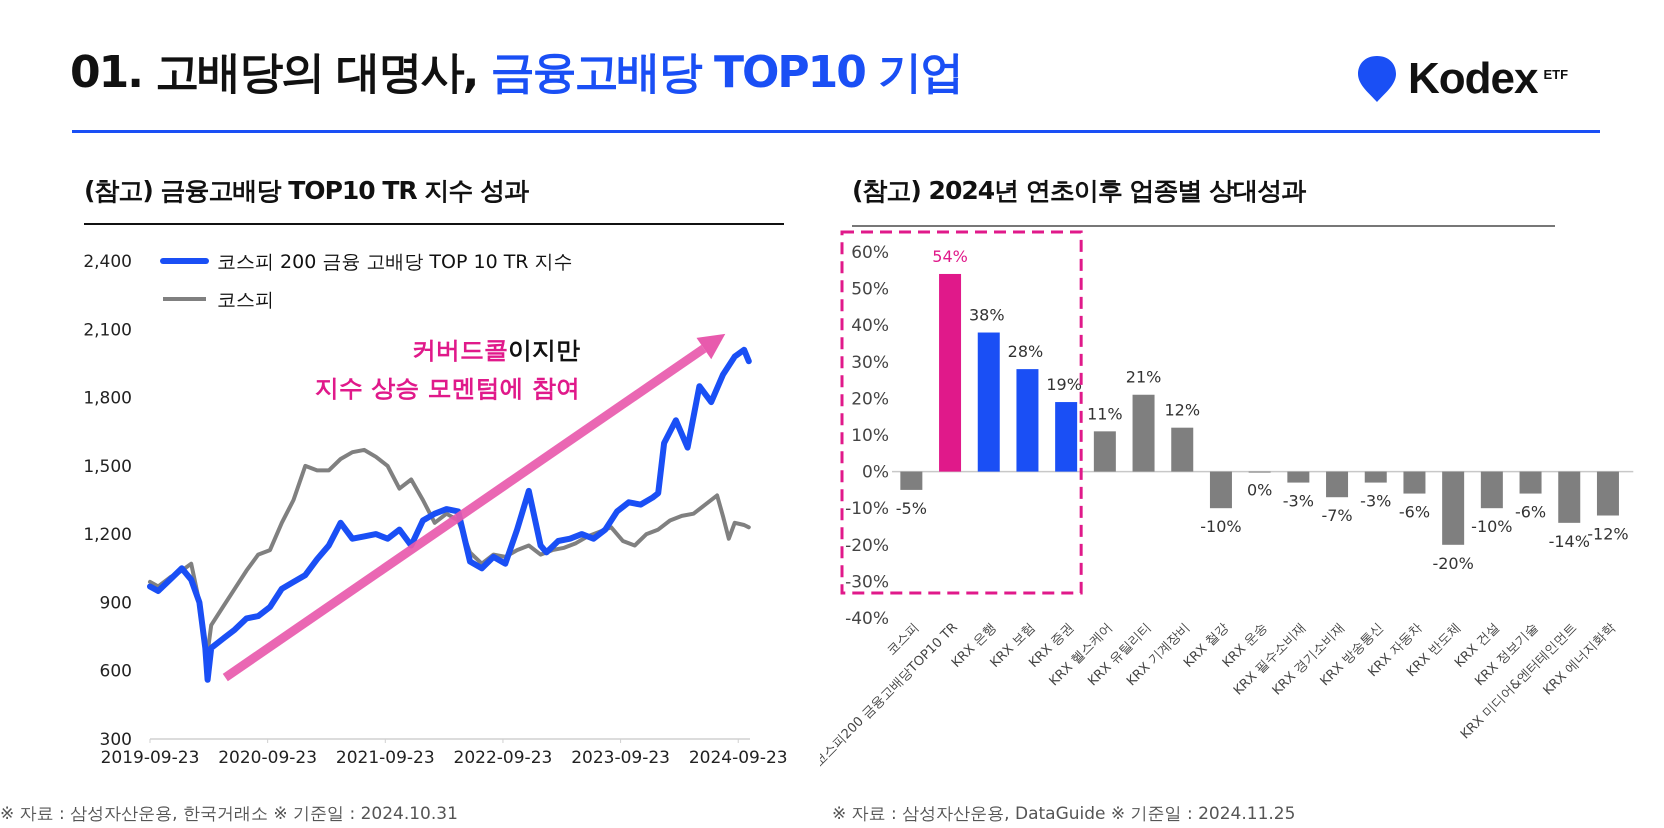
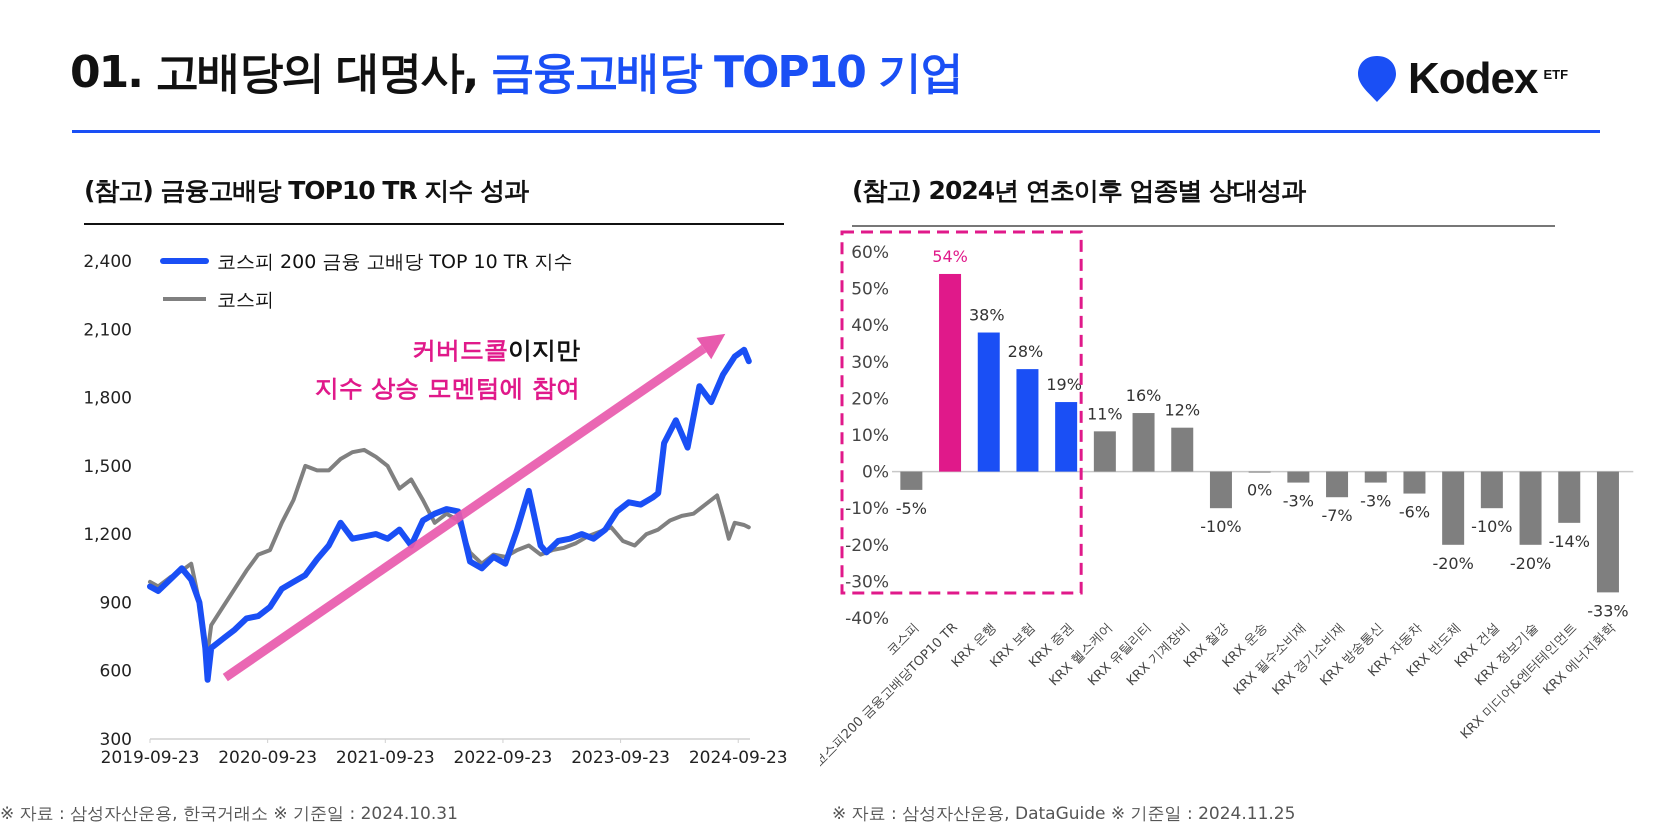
(참고) 2024년 연초이후 업종별 상대성과/KRX 유틸리티: 21% -> 16%
(참고) 2024년 연초이후 업종별 상대성과/KRX 정보기술: -6% -> -20%
(참고) 2024년 연초이후 업종별 상대성과/KRX 에너지화학: -12% -> -33%
